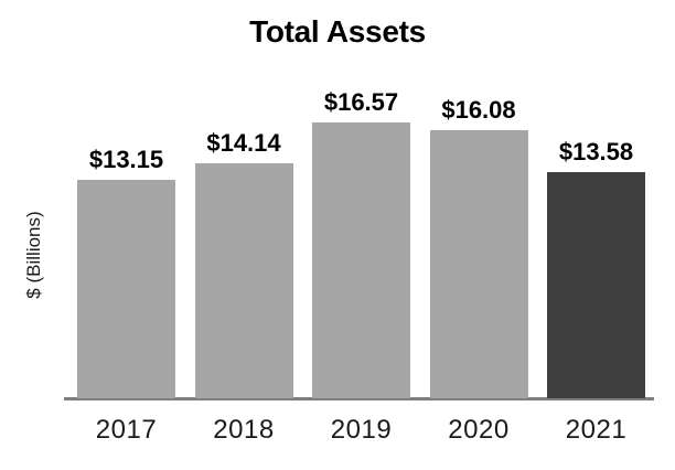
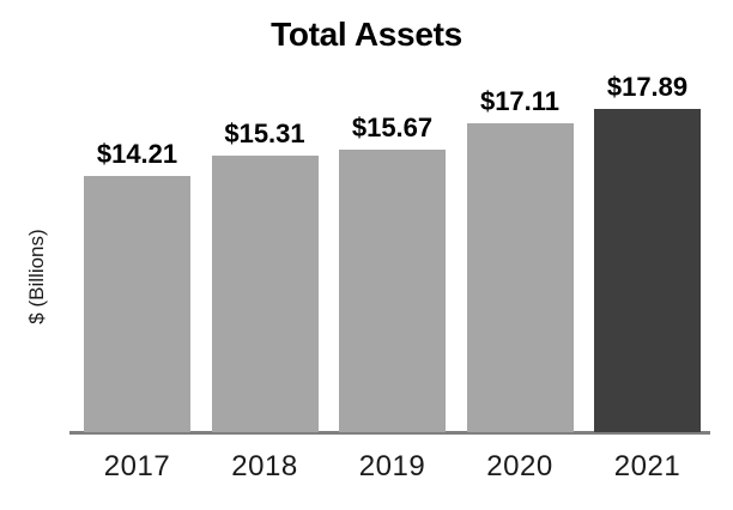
2017: $13.15 -> $14.21
2018: $14.14 -> $15.31
2019: $16.57 -> $15.67
2020: $16.08 -> $17.11
2021: $13.58 -> $17.89
